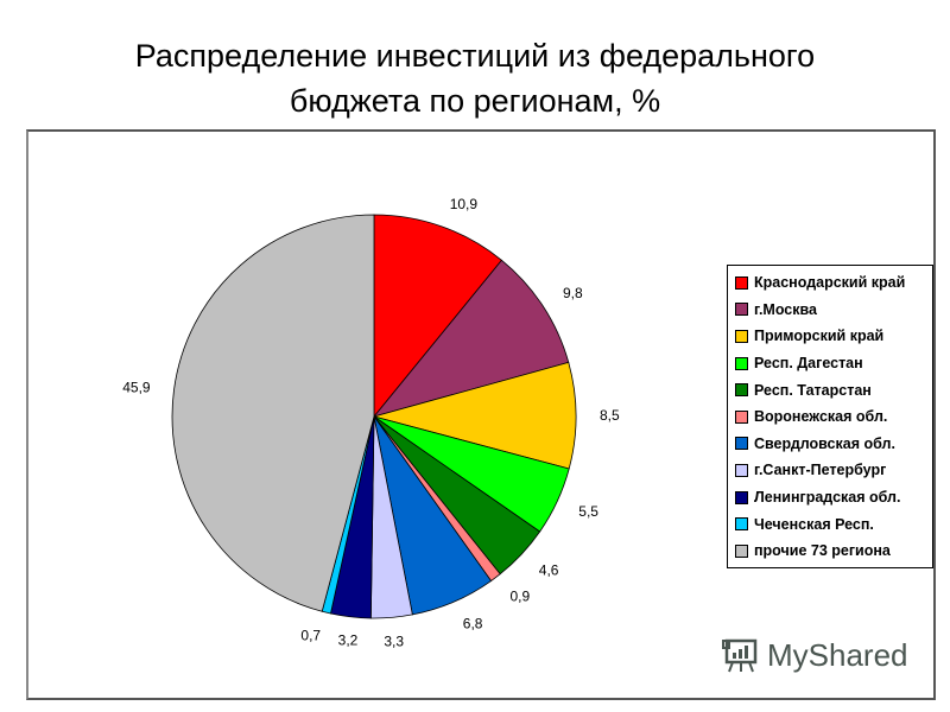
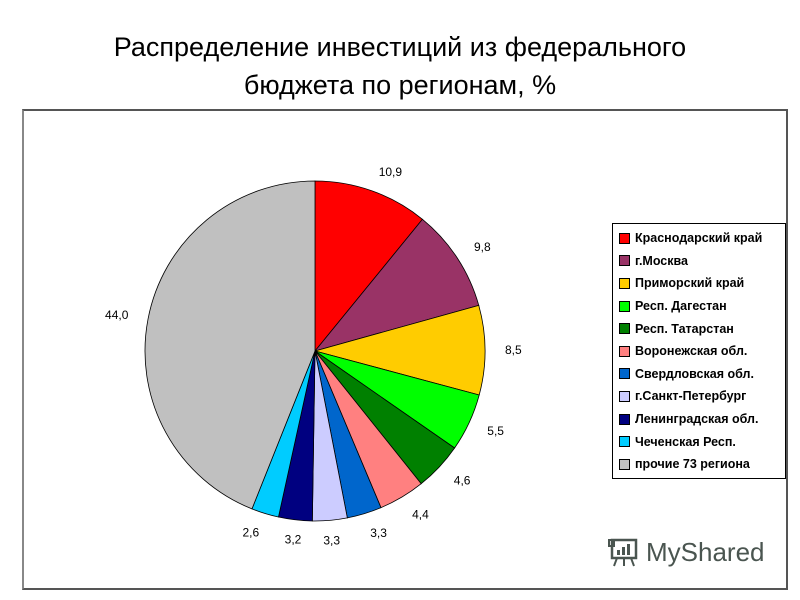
Воронежская обл.: 0,9 -> 4,4
Свердловская обл.: 6,8 -> 3,3
Чеченская Респ.: 0,7 -> 2,6
прочие 73 региона: 45,9 -> 44,0
